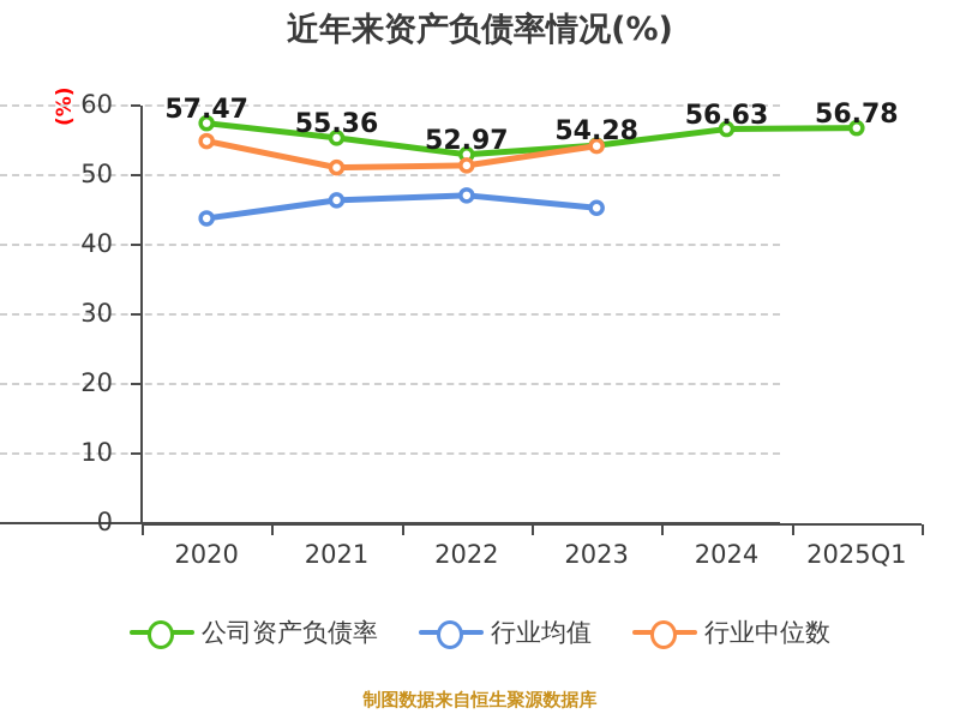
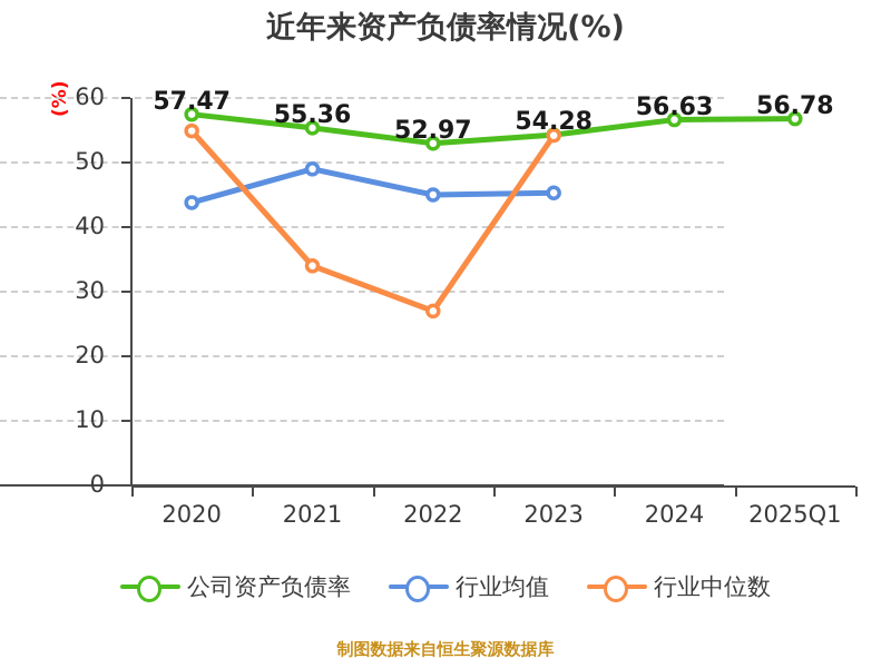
行业均值/2021: 46 -> 49
行业中位数/2021: 51 -> 34
行业均值/2022: 47 -> 45
行业中位数/2022: 51 -> 27
